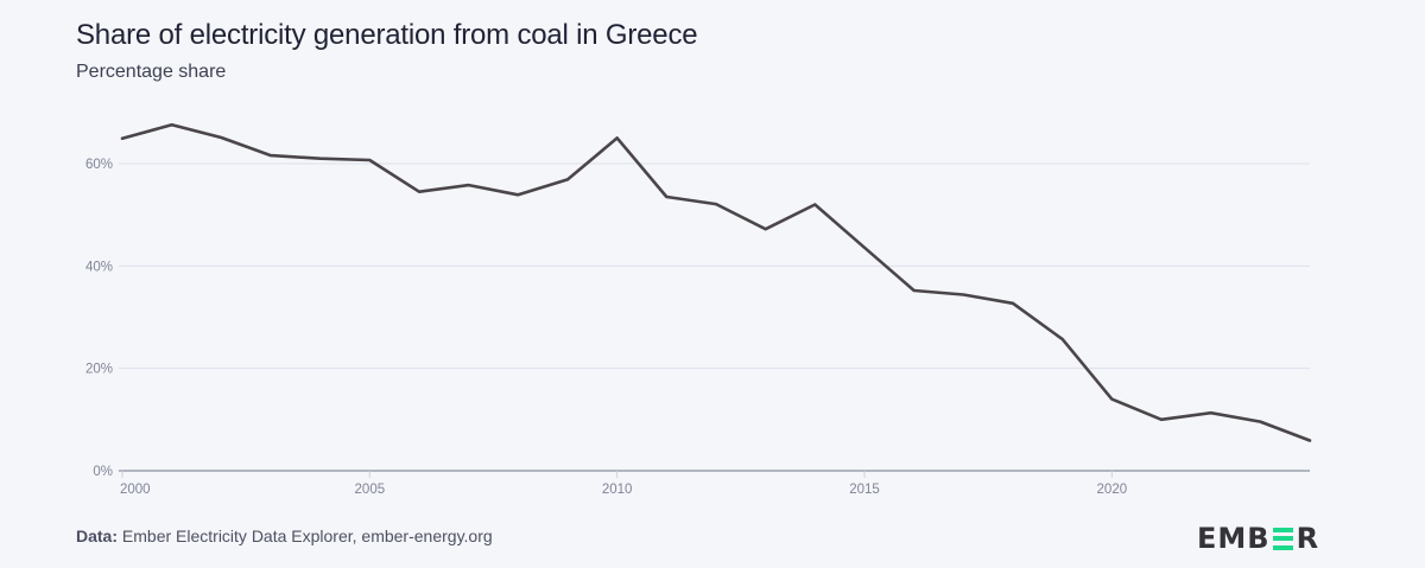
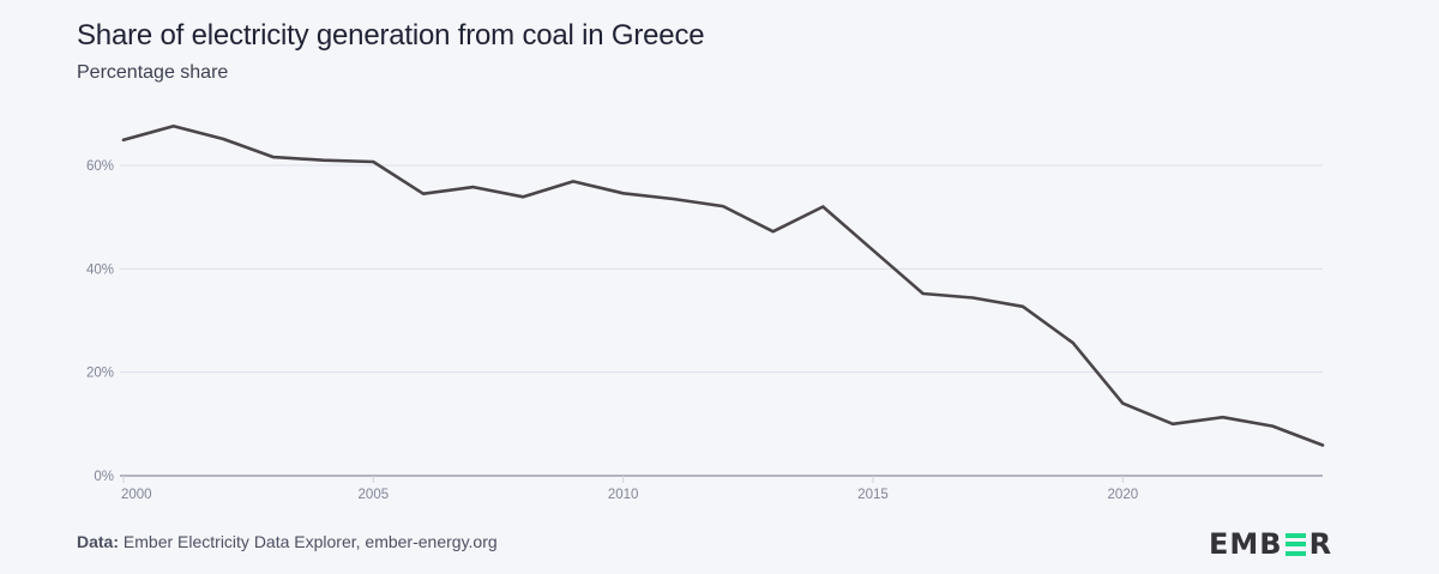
2010: 65% -> 55%
